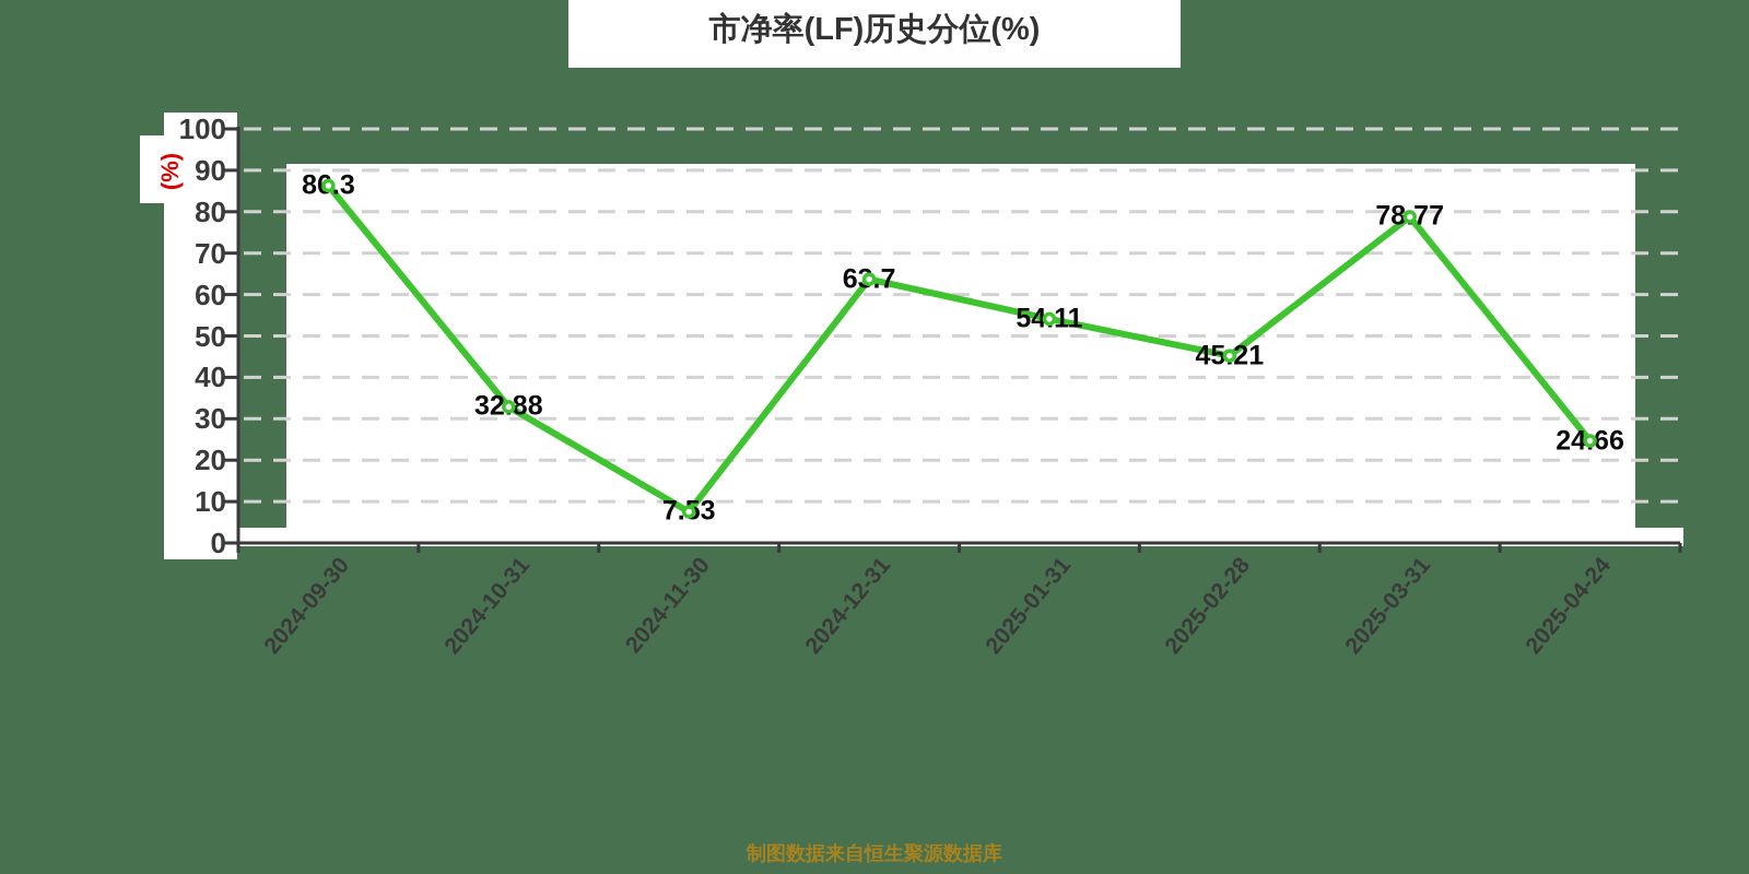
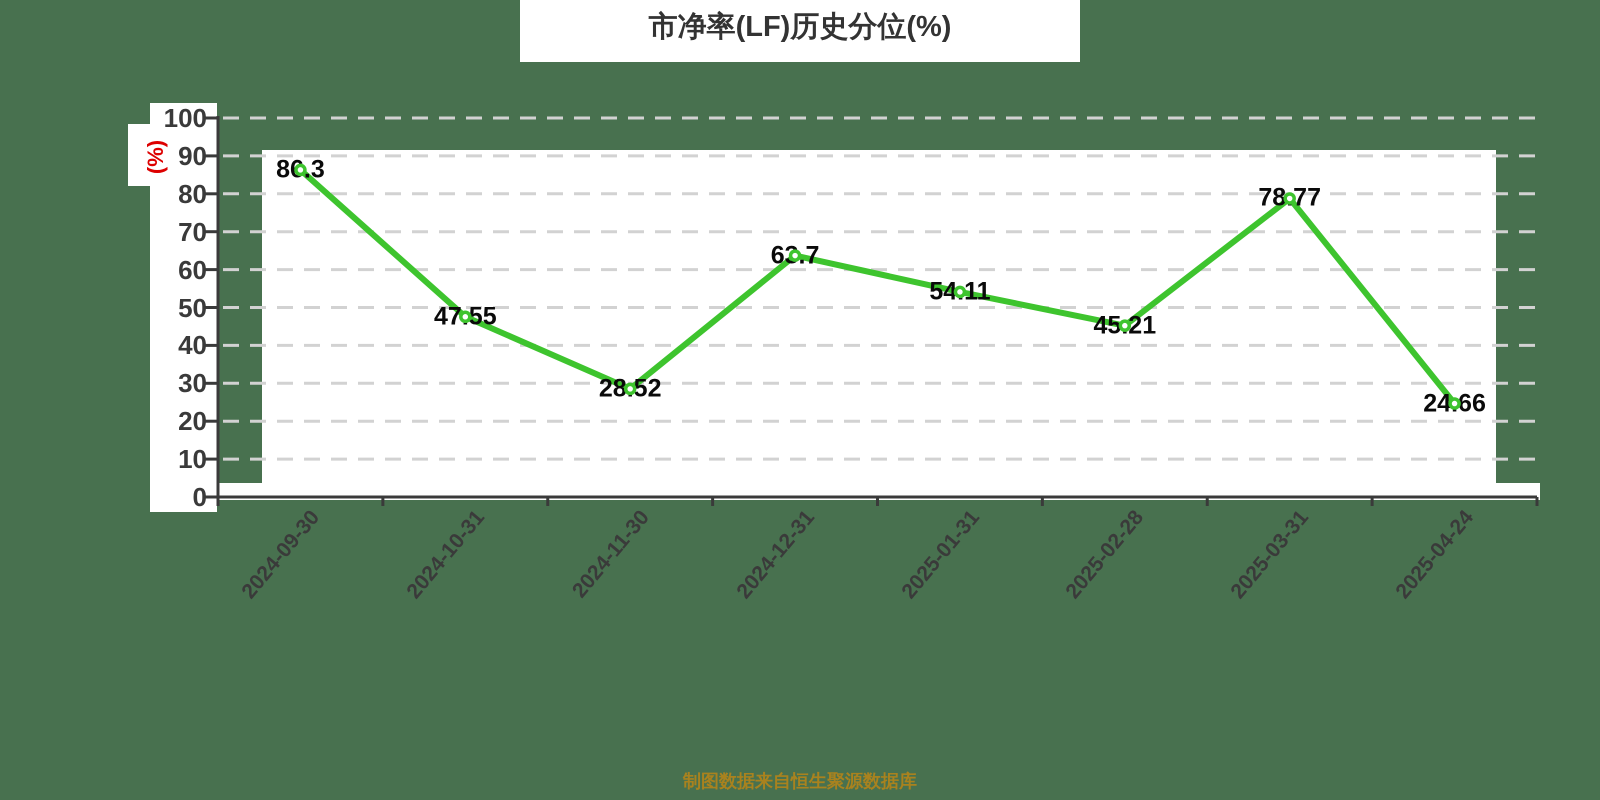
2024-10-31: 32.88 -> 47.55
2024-11-30: 7.53 -> 28.52
